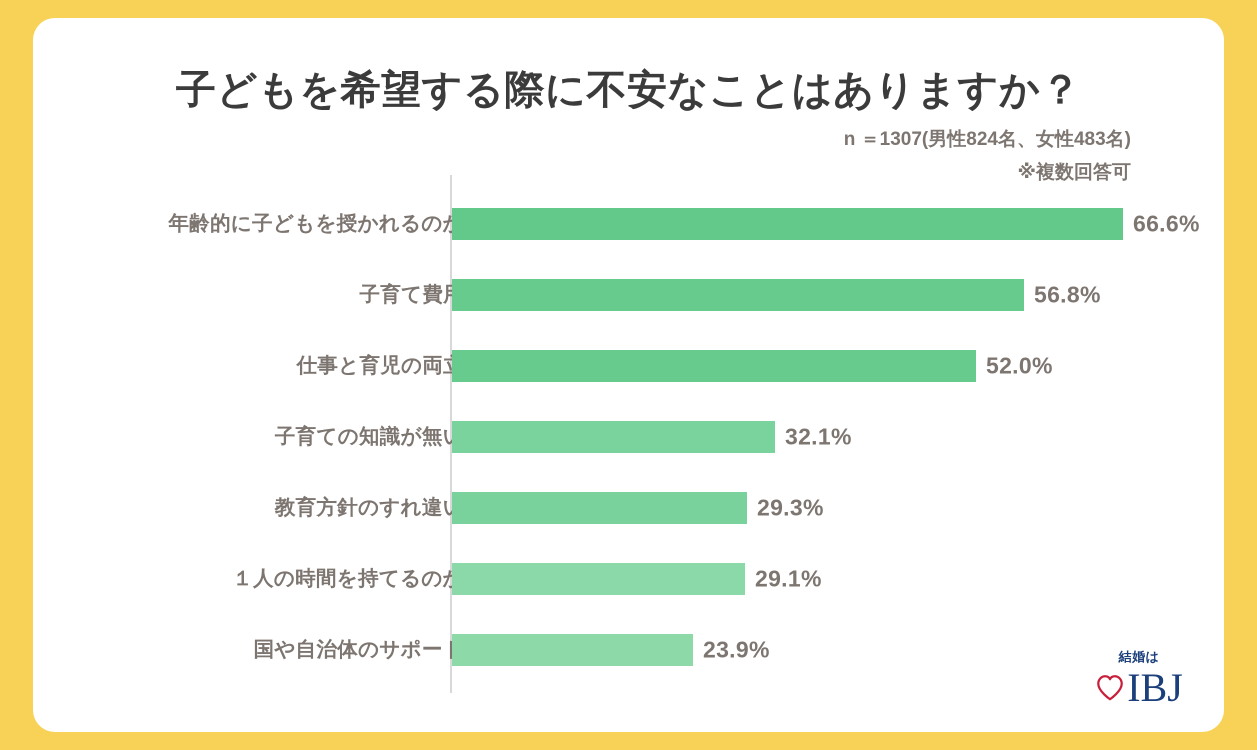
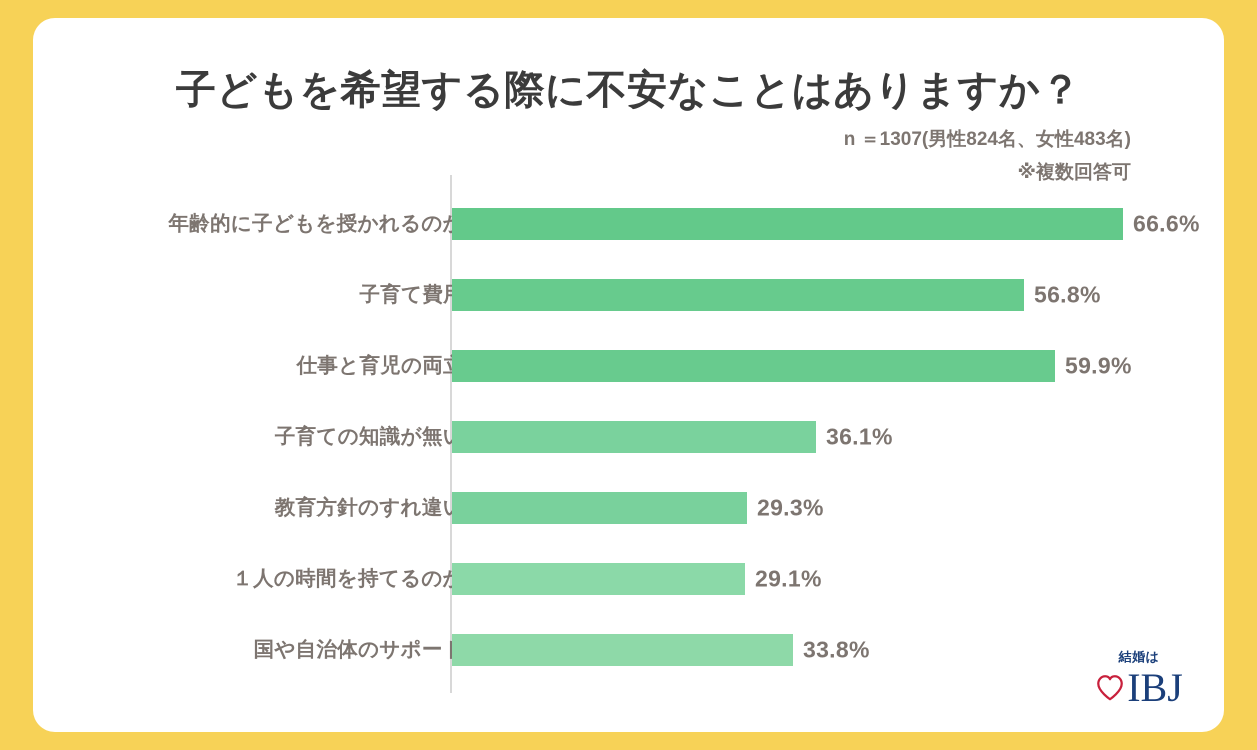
仕事と育児の両立: 52.0% -> 59.9%
子育ての知識が無い: 32.1% -> 36.1%
国や自治体のサポート: 23.9% -> 33.8%
